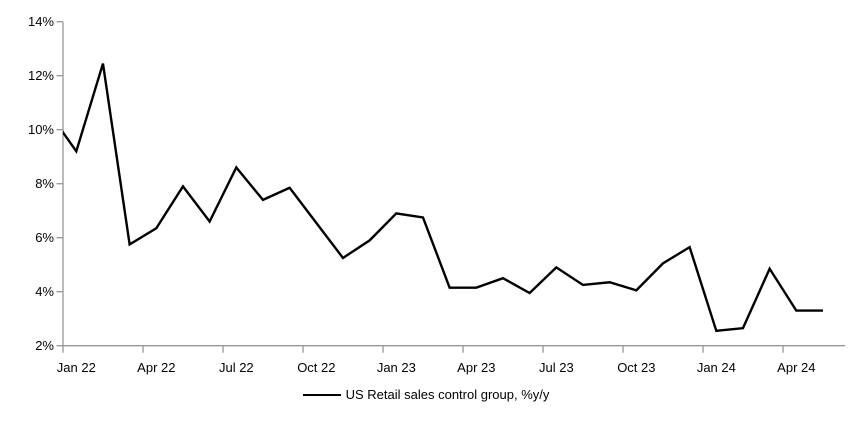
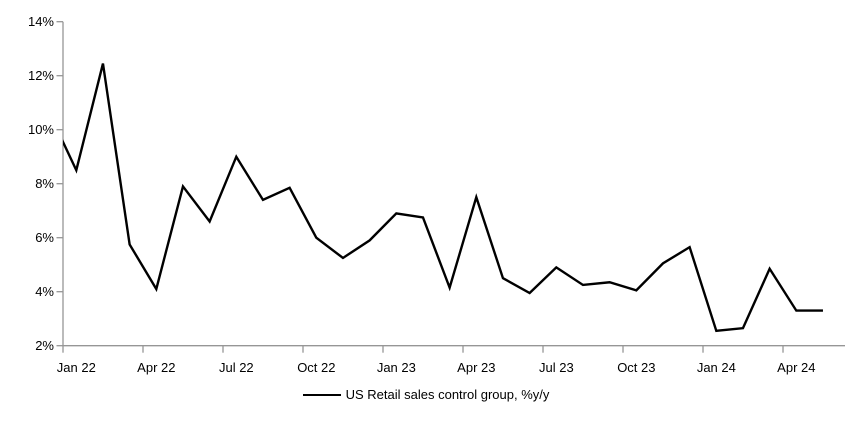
Jan 22: 9.2% -> 8.5%
Apr 22: 6.3% -> 4.1%
Jul 22: 8.6% -> 9.0%
Oct 22: 6.5% -> 6.0%
Apr 23: 4.2% -> 7.5%
